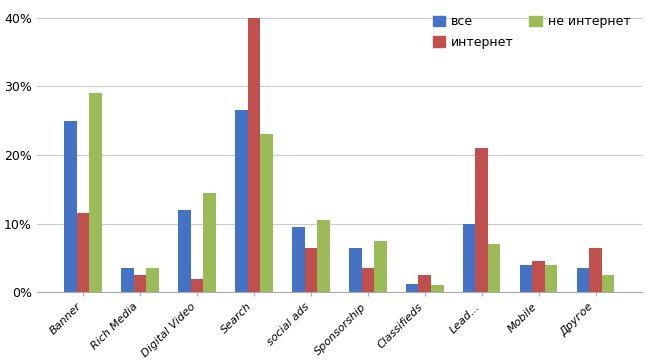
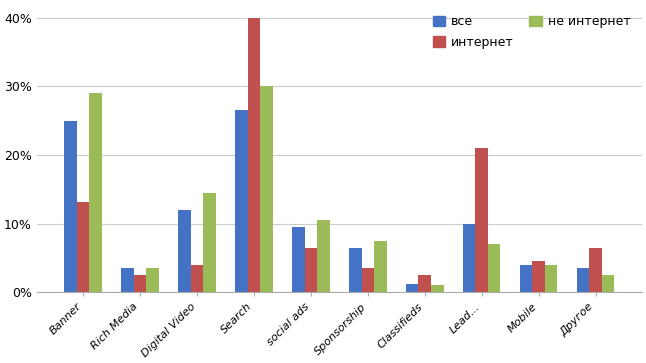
интернет/Banner: 11.5% -> 13.2%
интернет/Digital Video: 2.0% -> 4.0%
не интернет/Search: 23.0% -> 30.0%
